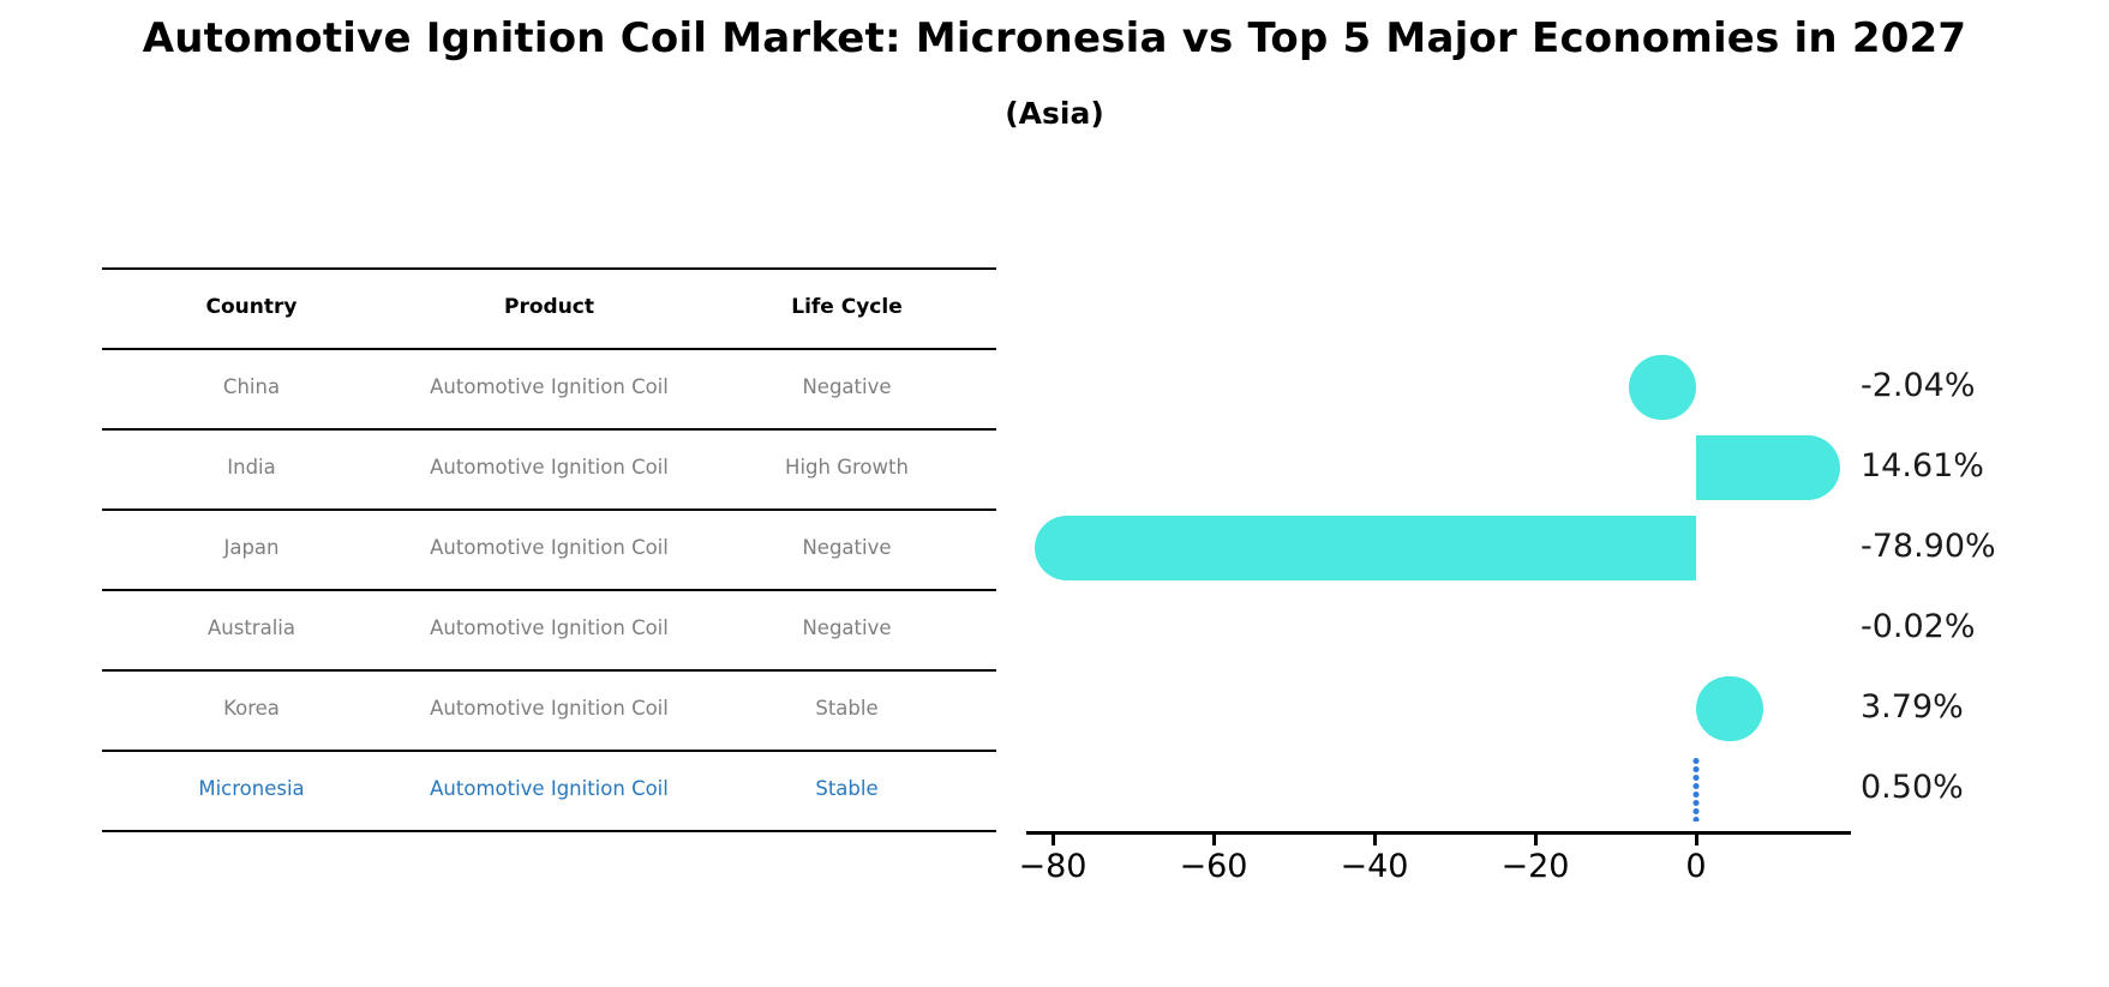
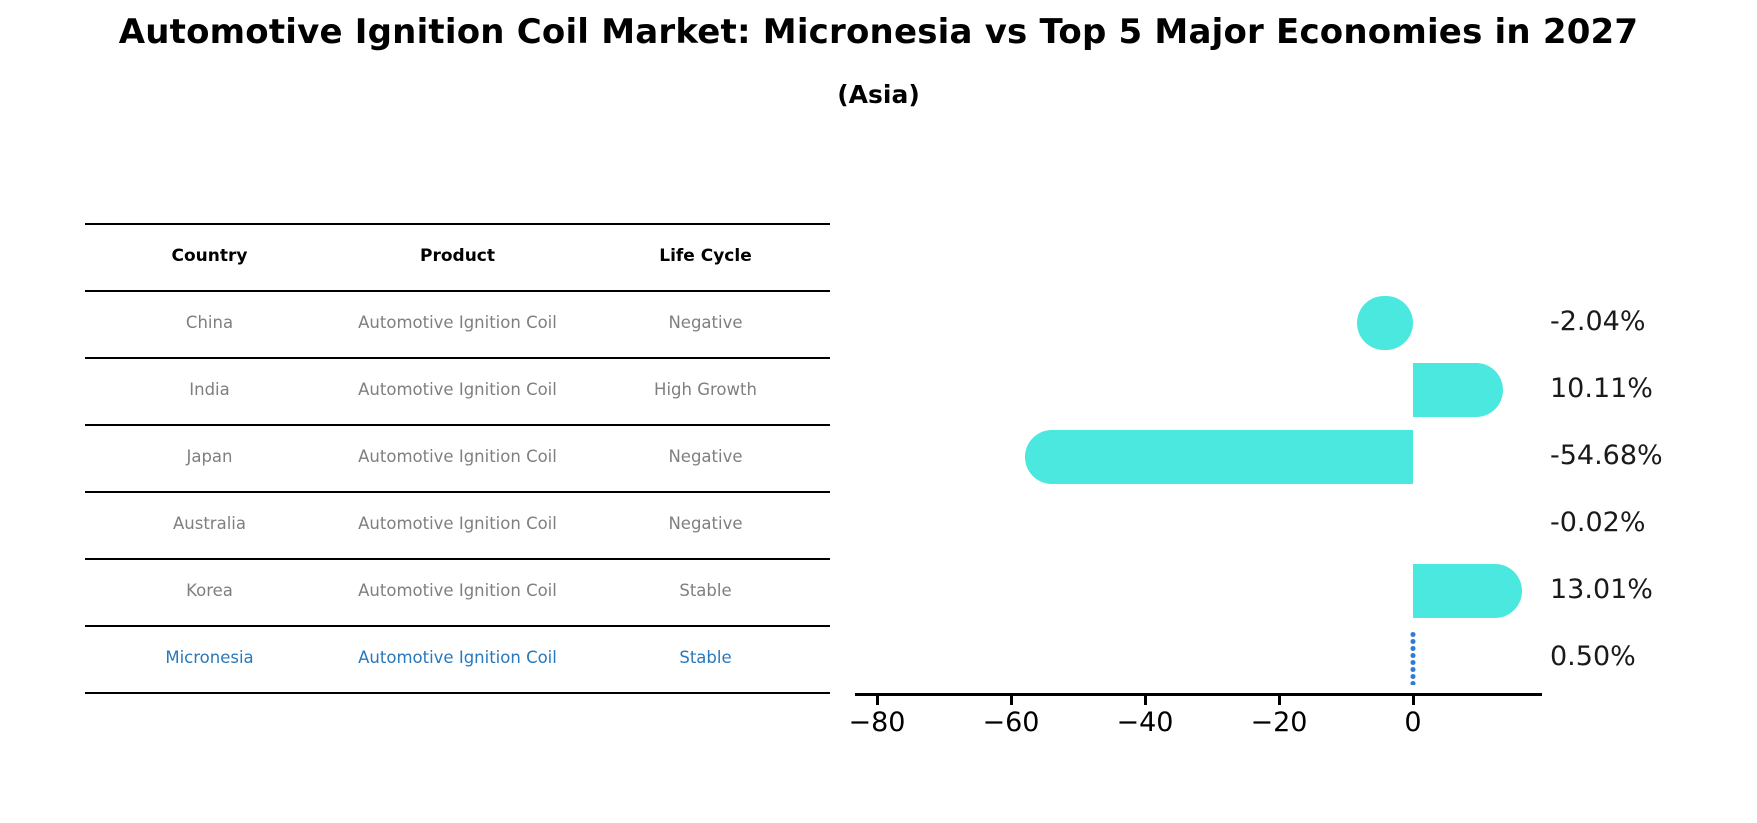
India: 14.61% -> 10.11%
Japan: -78.90% -> -54.68%
Korea: 3.79% -> 13.01%
